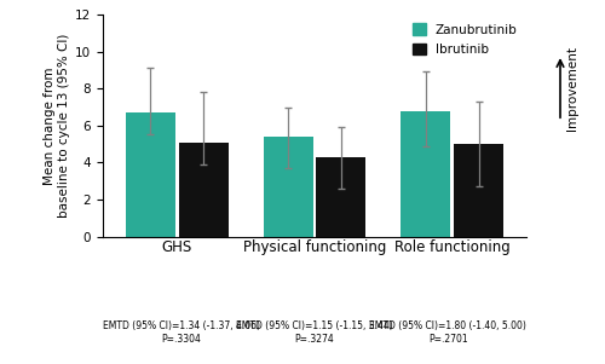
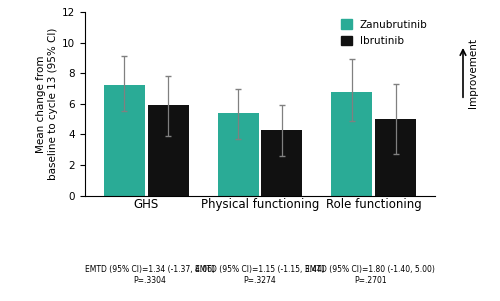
Zanubrutinib/GHS: 6.7 -> 7.2
Ibrutinib/GHS: 5.1 -> 5.9
